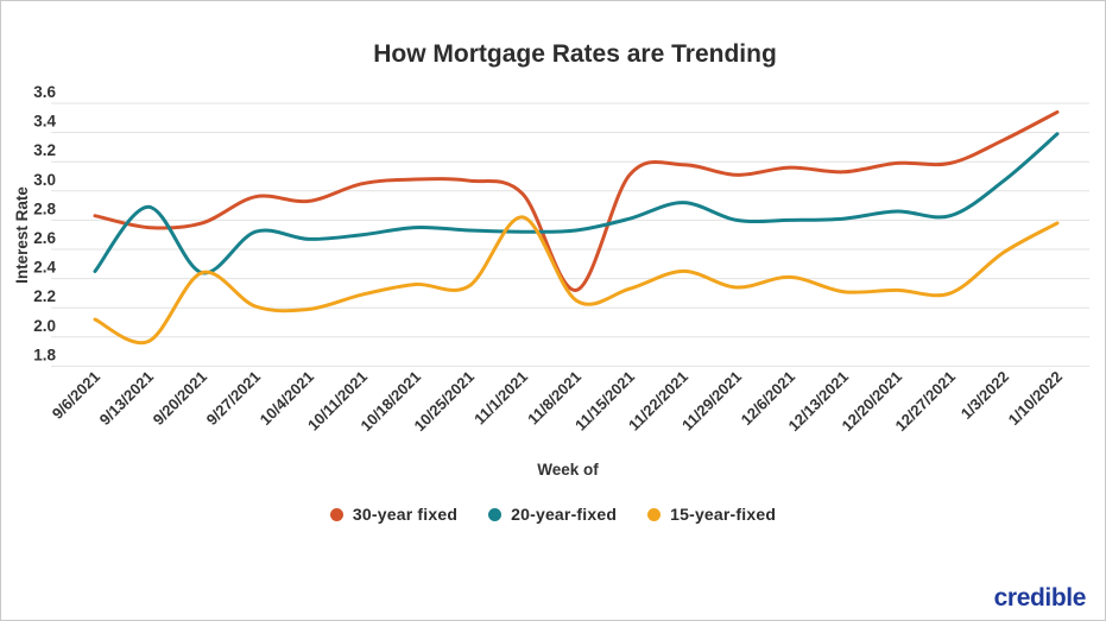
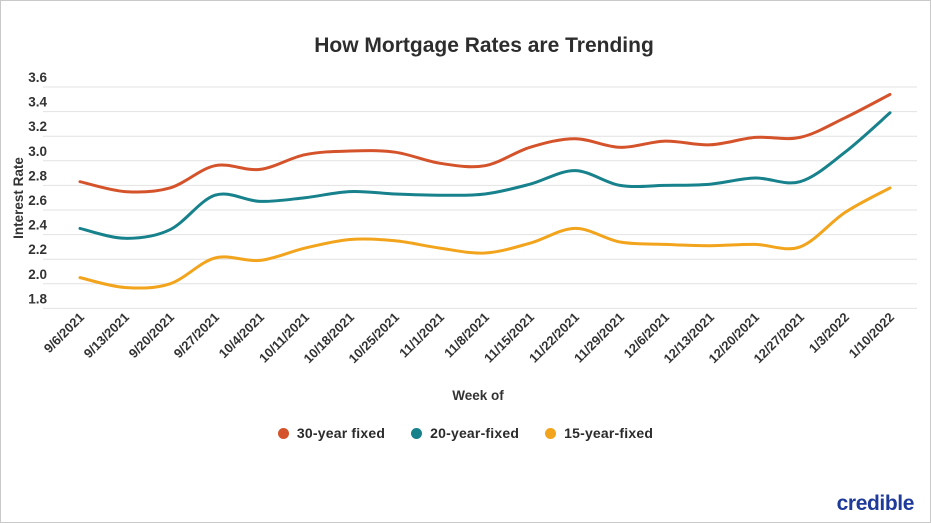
15-year-fixed/9/6/2021: 2.12 -> 2.05
20-year-fixed/9/13/2021: 2.89 -> 2.37
15-year-fixed/9/20/2021: 2.44 -> 2.00
15-year-fixed/11/1/2021: 2.82 -> 2.29
30-year fixed/11/8/2021: 2.32 -> 2.96
15-year-fixed/12/6/2021: 2.41 -> 2.32
